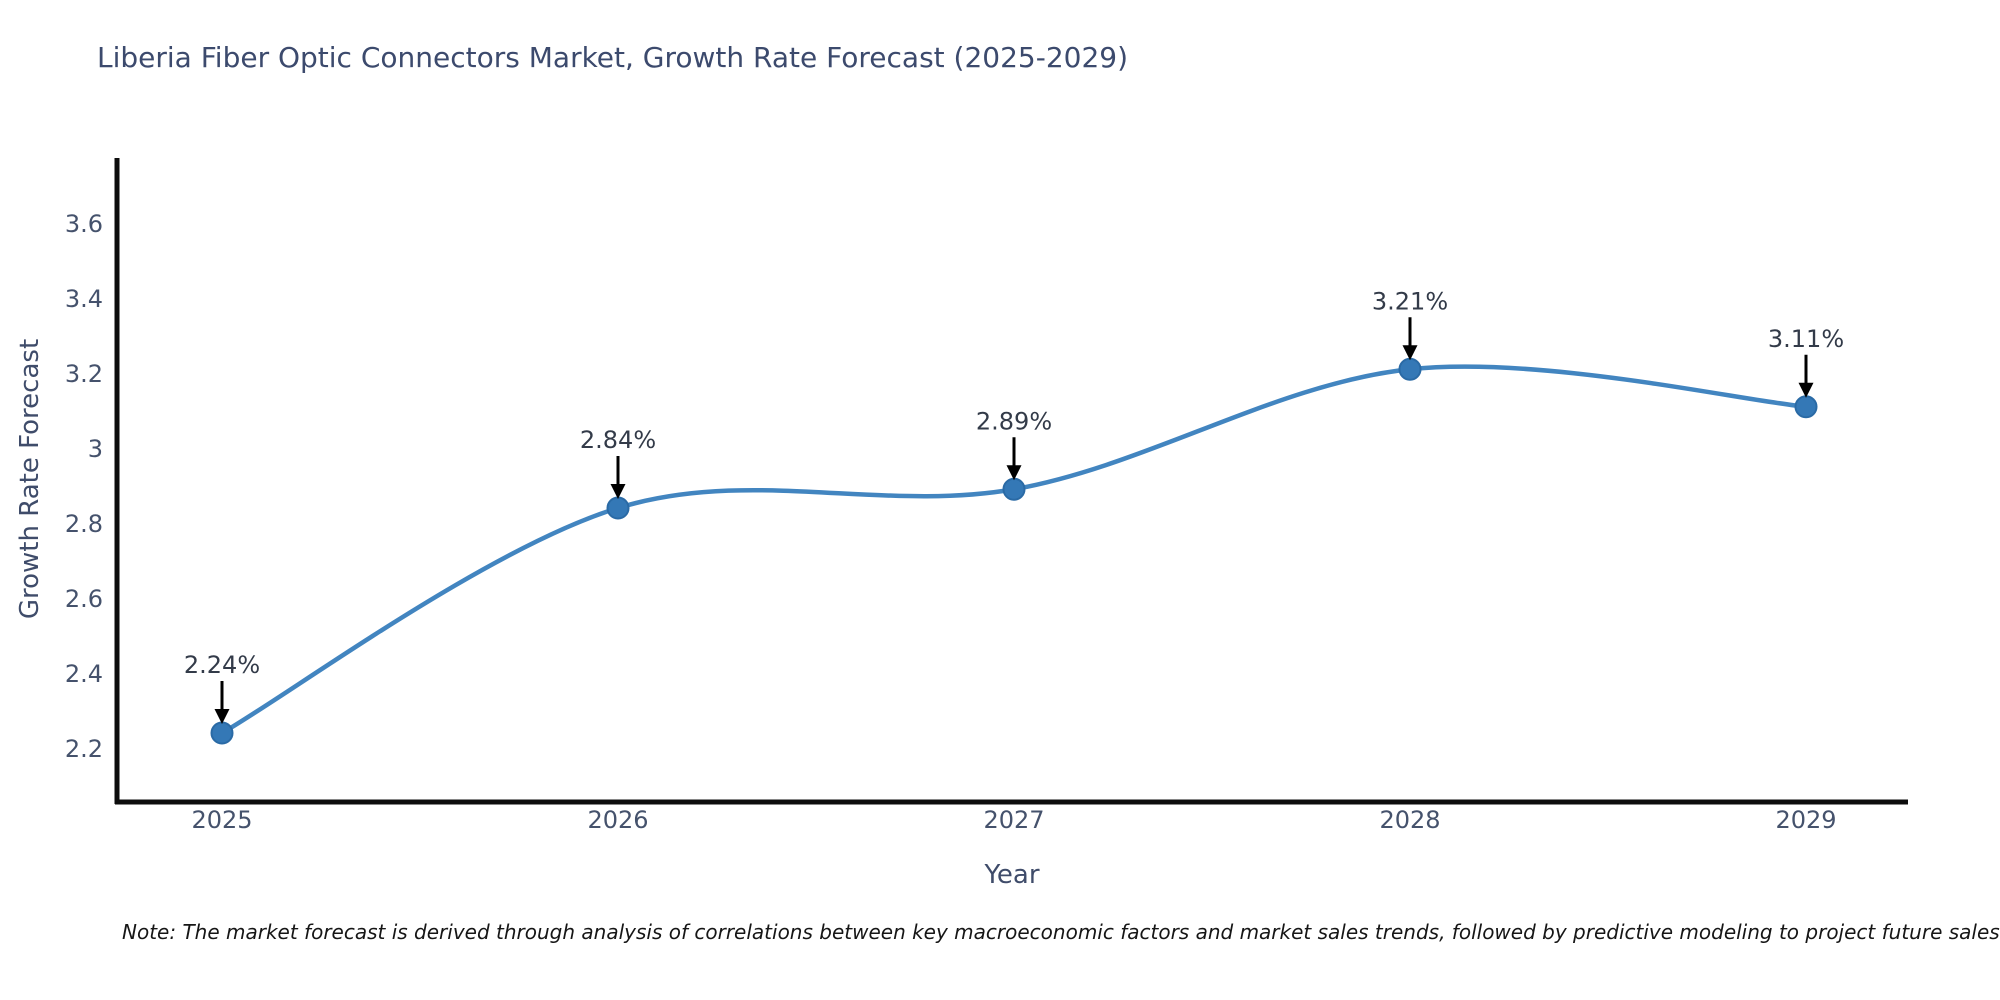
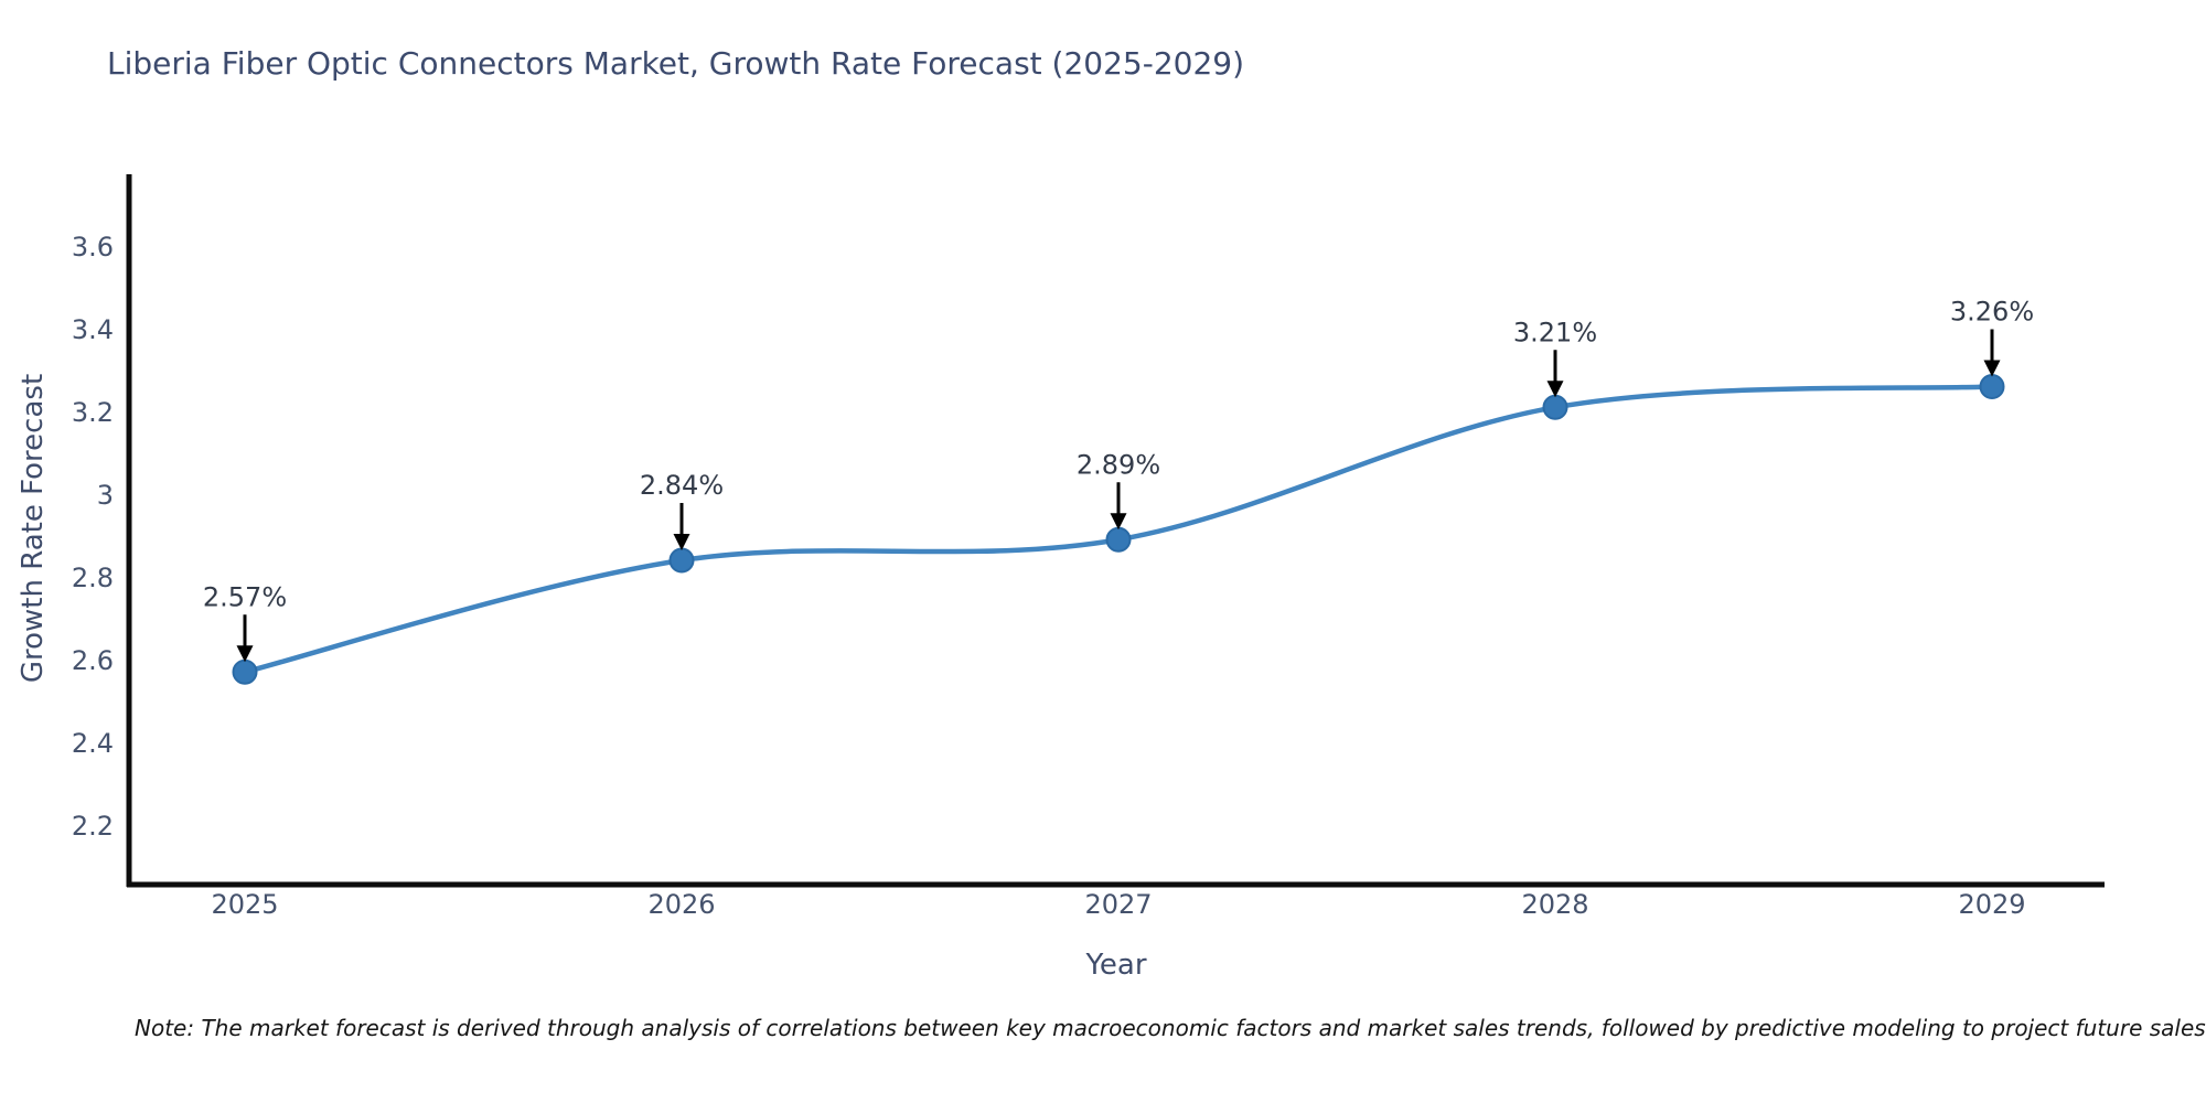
2025: 2.24% -> 2.57%
2029: 3.11% -> 3.26%
